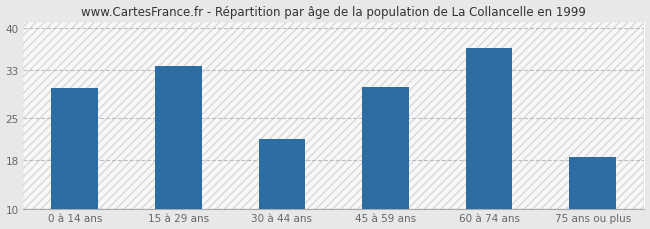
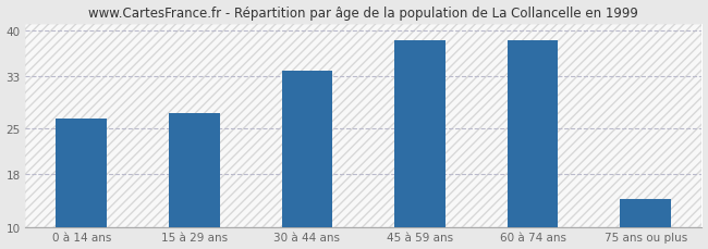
0 à 14 ans: 30.0 -> 26.5
15 à 29 ans: 33.6 -> 27.3
30 à 44 ans: 21.6 -> 33.8
45 à 59 ans: 30.2 -> 38.5
60 à 74 ans: 36.6 -> 38.4
75 ans ou plus: 18.6 -> 14.3
